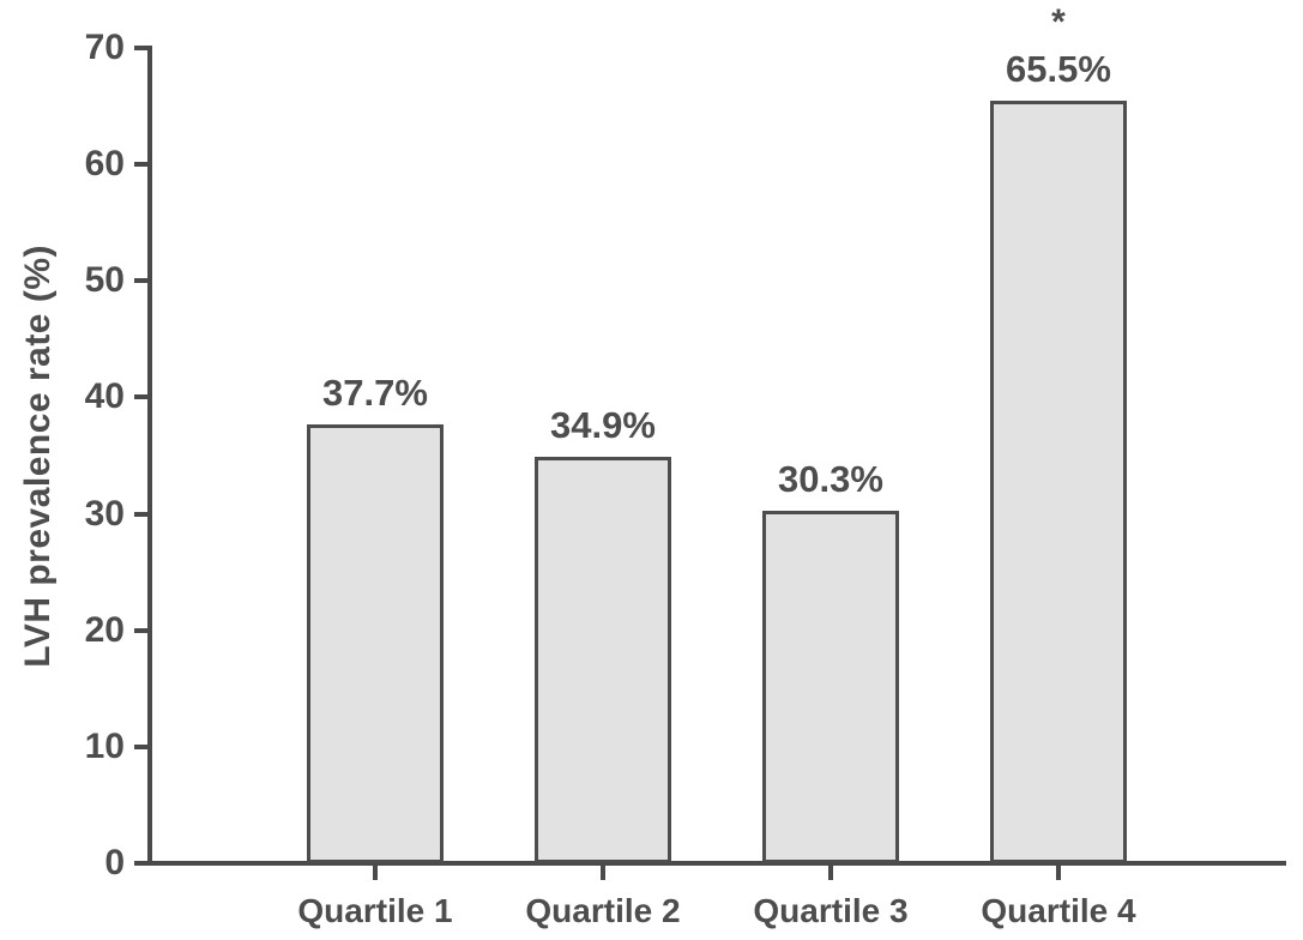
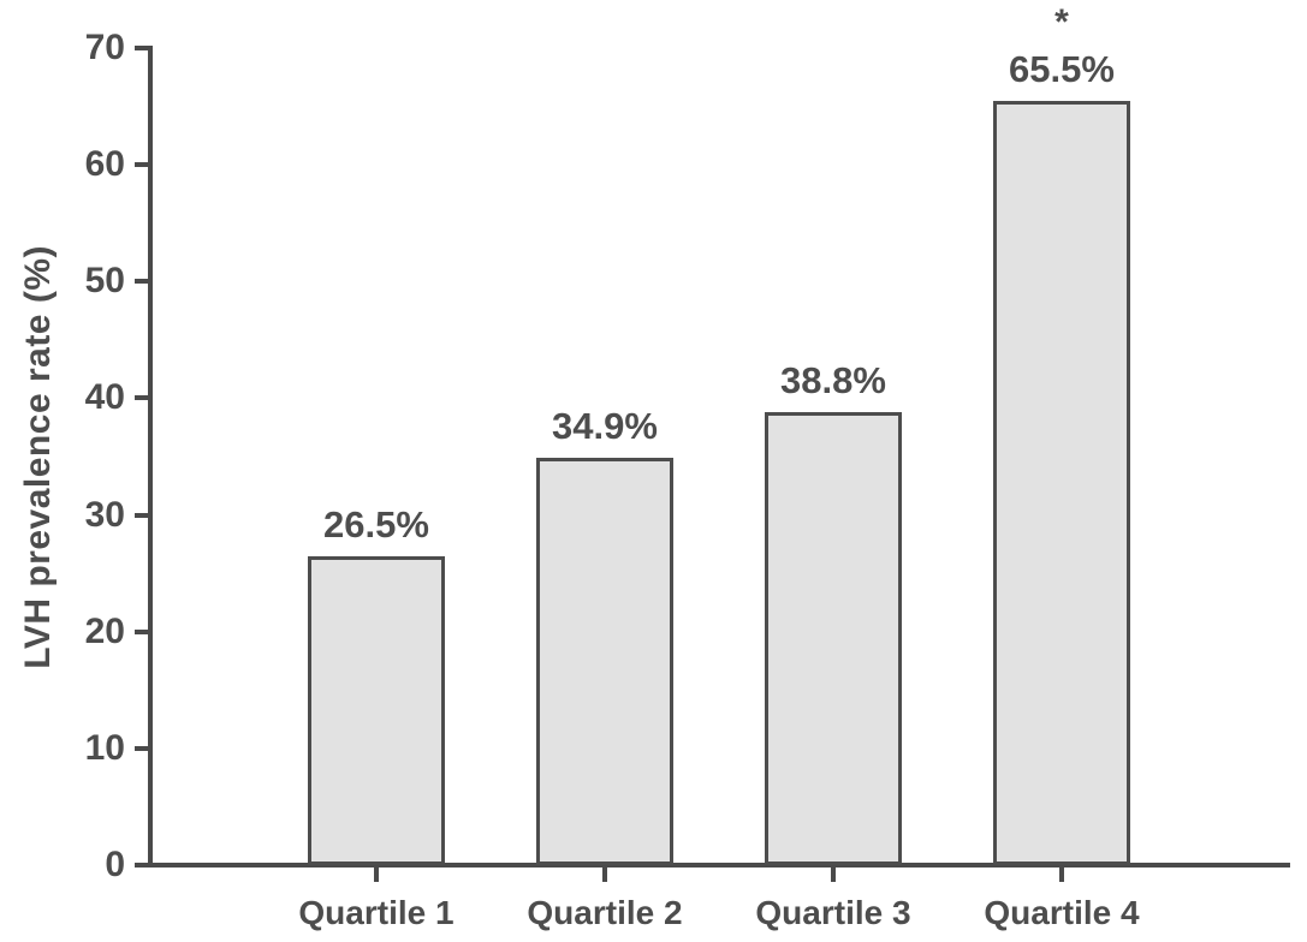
Quartile 1: 37.7% -> 26.5%
Quartile 3: 30.3% -> 38.8%
